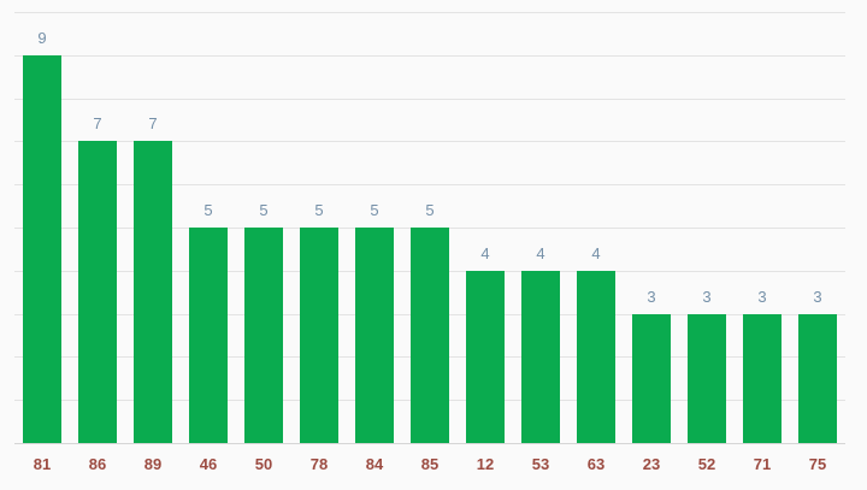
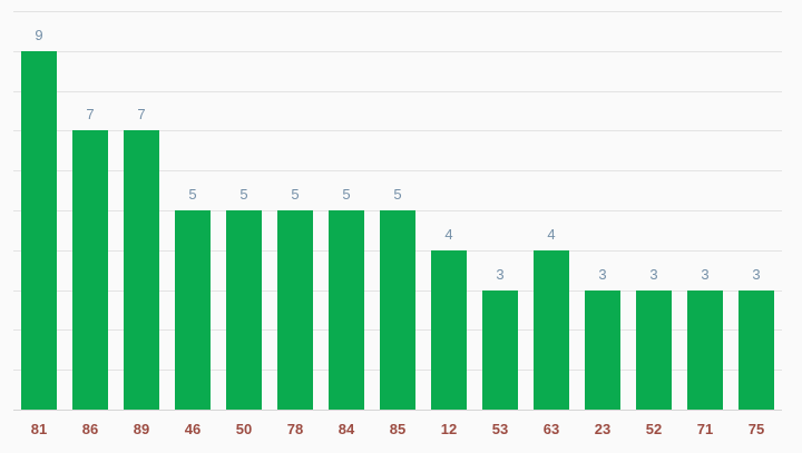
53: 4 -> 3
